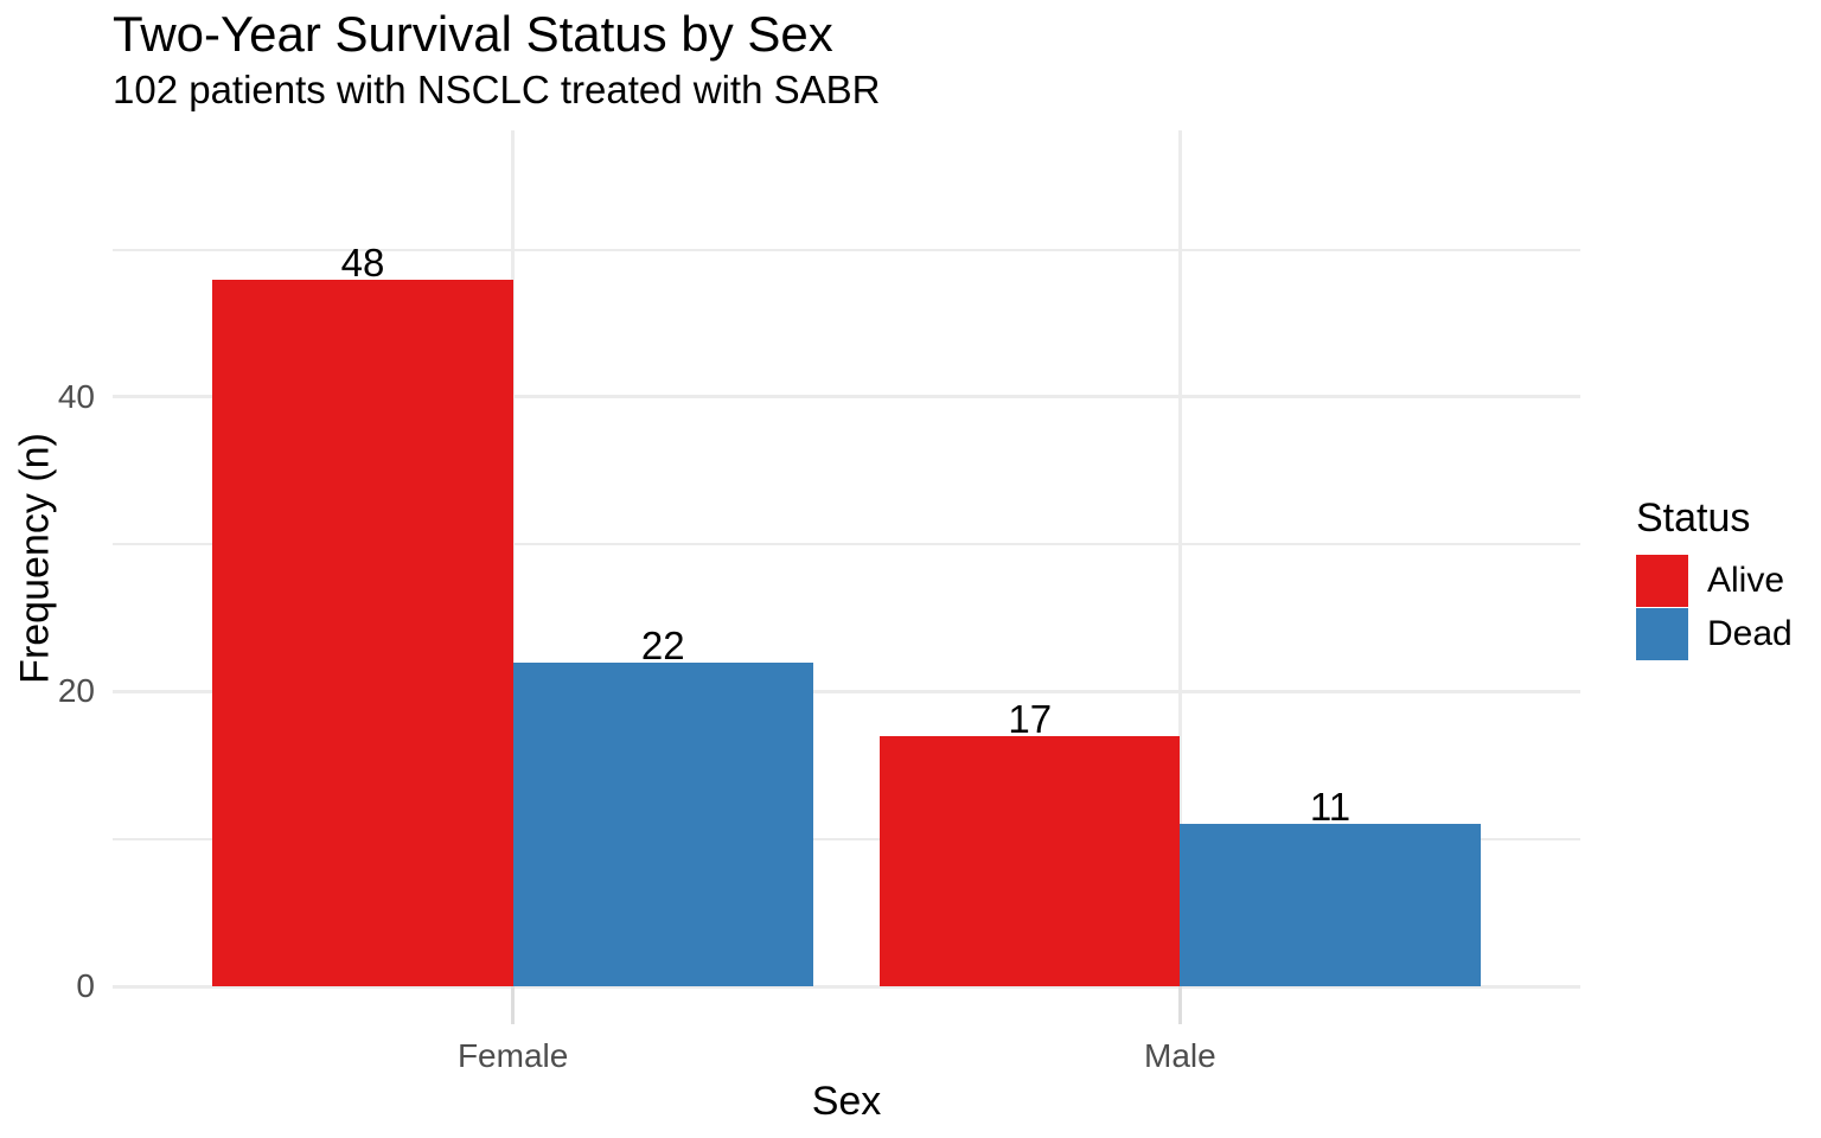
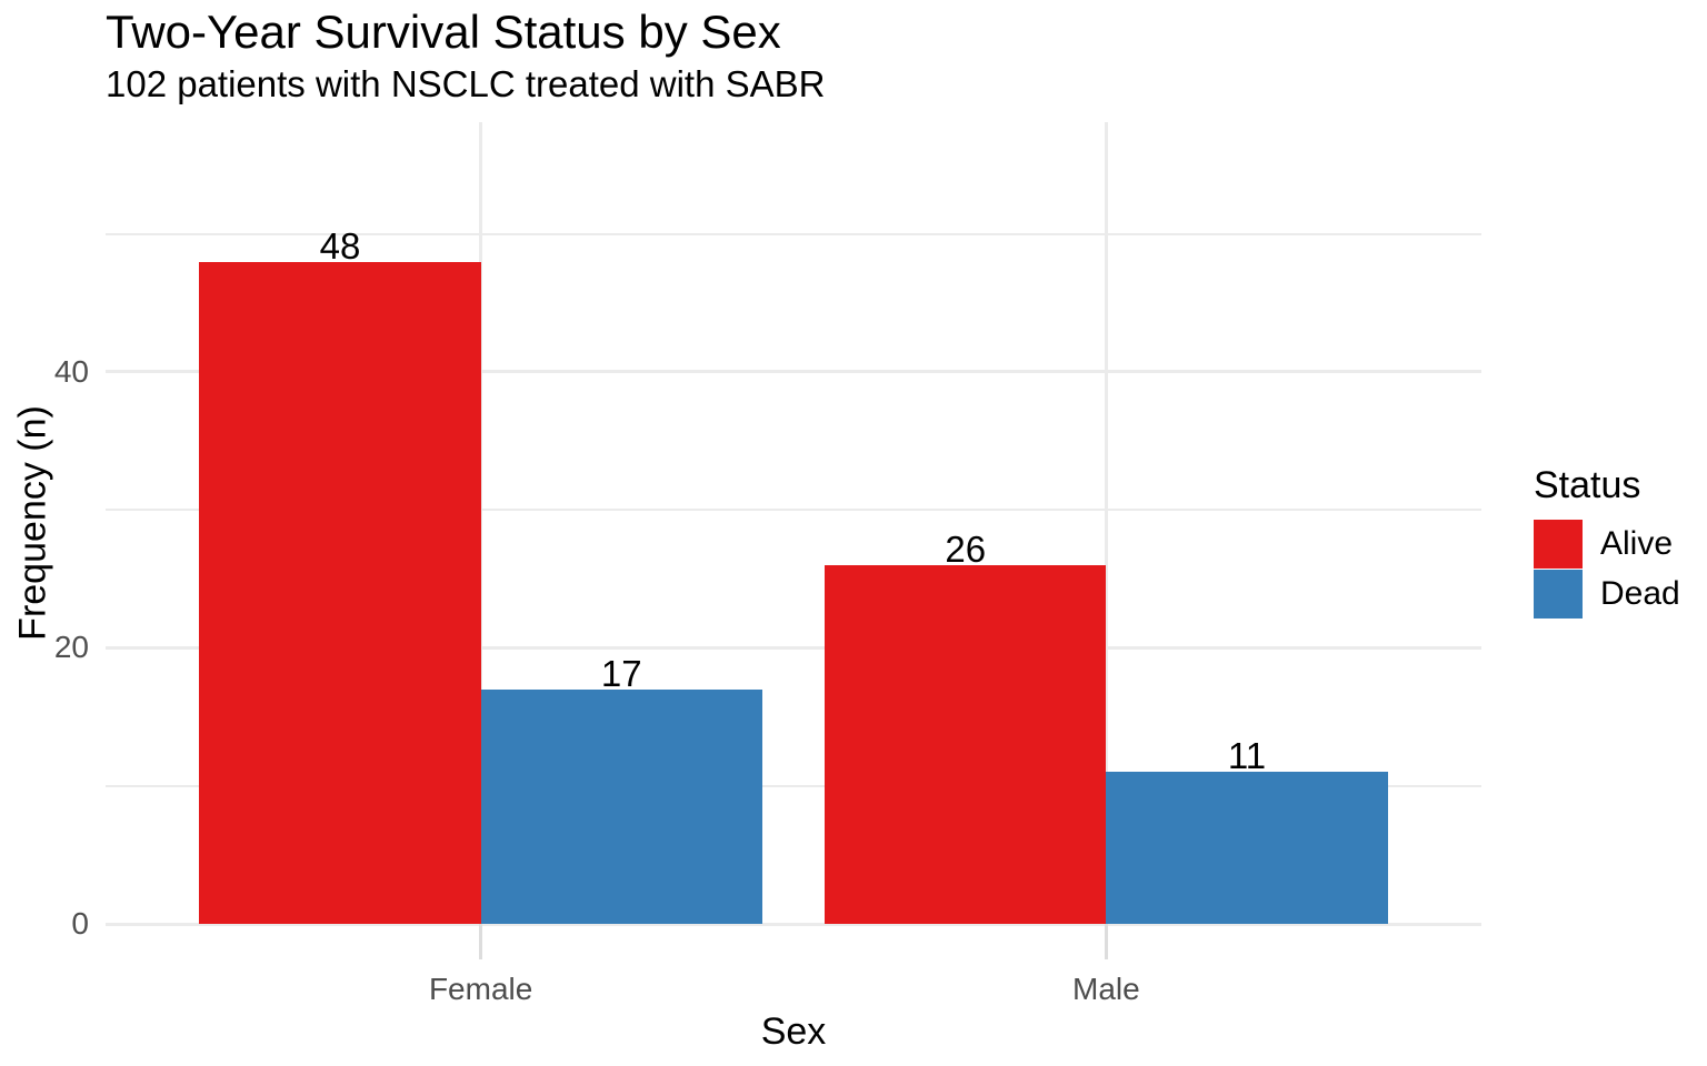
Dead/Female: 22 -> 17
Alive/Male: 17 -> 26
